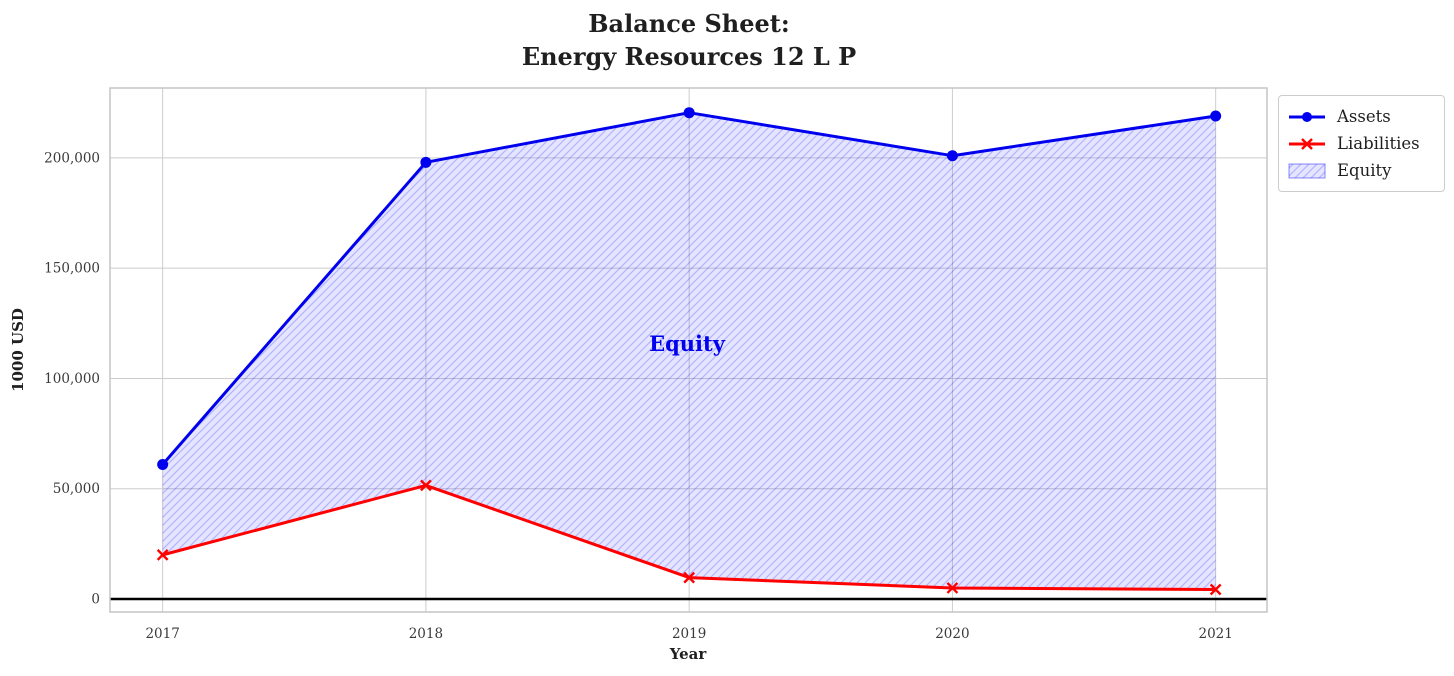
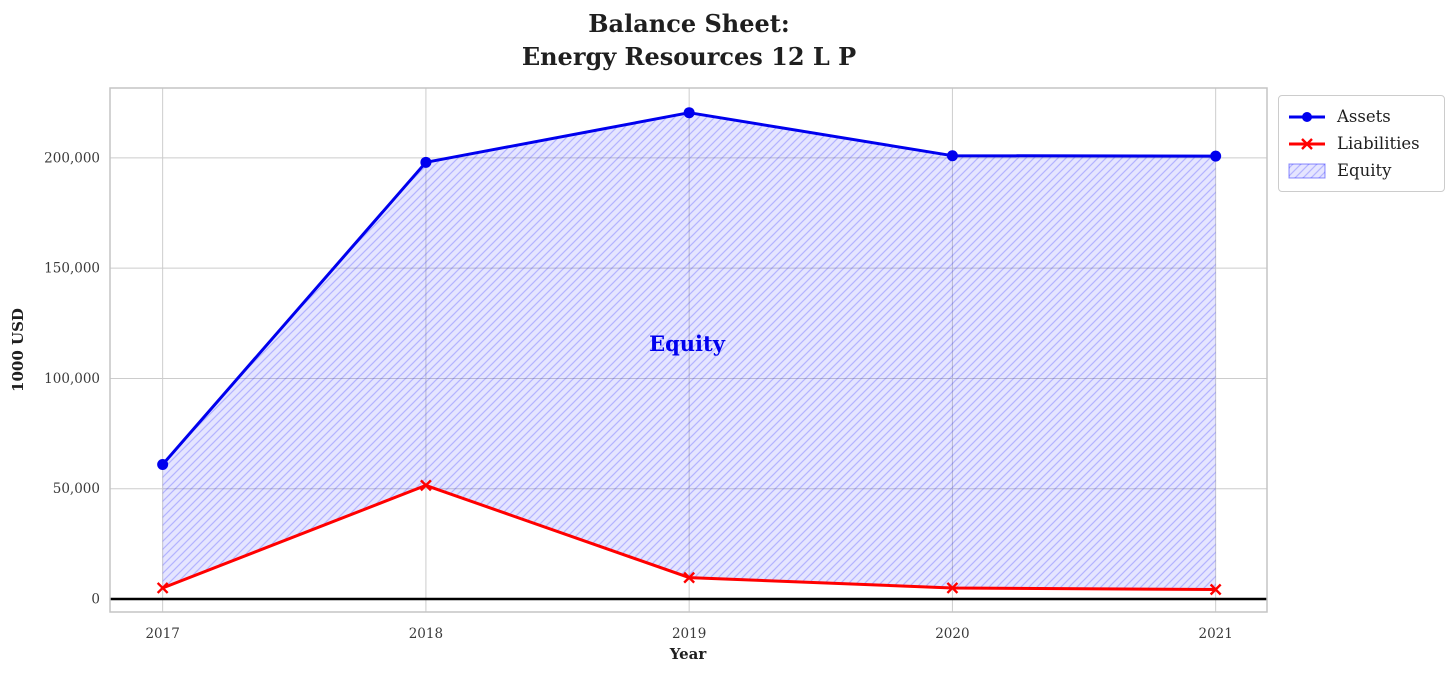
Liabilities/2017: 20000 -> 5000
Assets/2021: 219000 -> 201000
